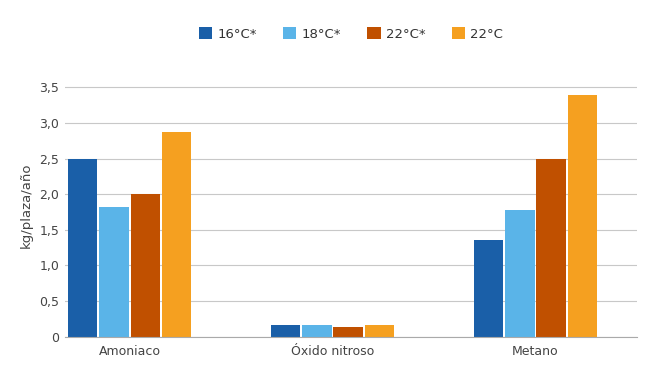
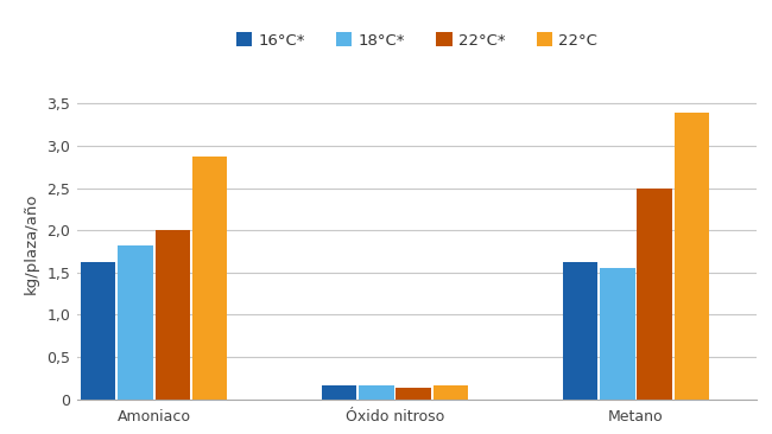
16°C*/Amoniaco: 2,50 -> 1,63
16°C*/Metano: 1,36 -> 1,62
18°C*/Metano: 1,78 -> 1,56
